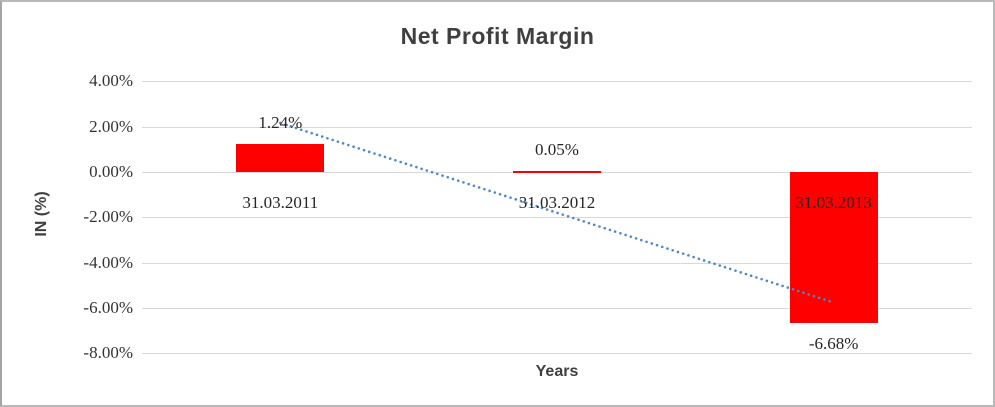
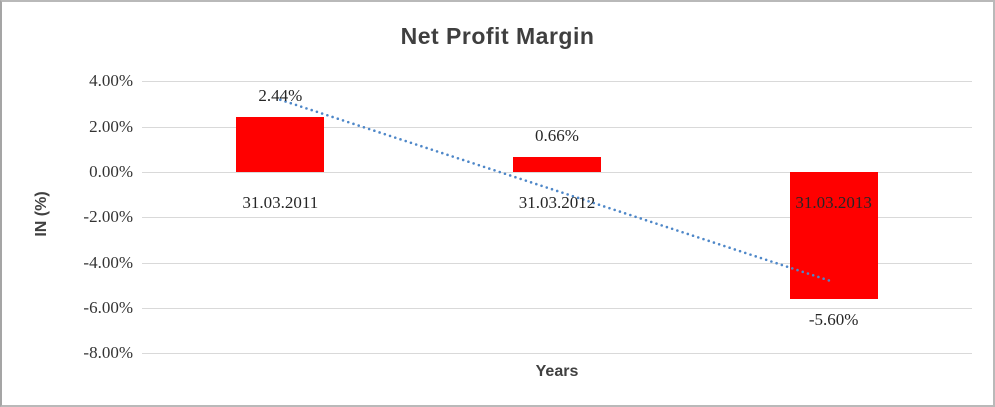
31.03.2011: 1.24% -> 2.44%
31.03.2012: 0.05% -> 0.66%
31.03.2013: -6.68% -> -5.60%
